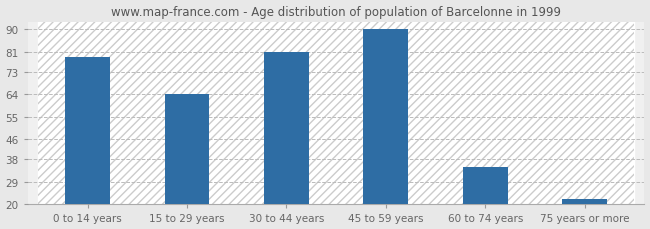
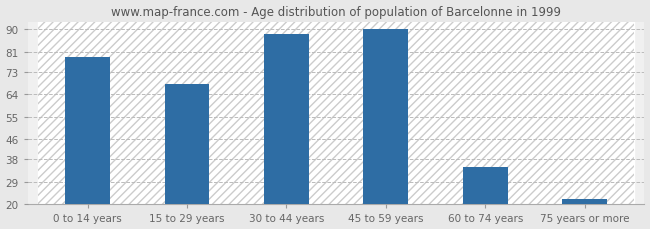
15 to 29 years: 64 -> 68
30 to 44 years: 81 -> 88
